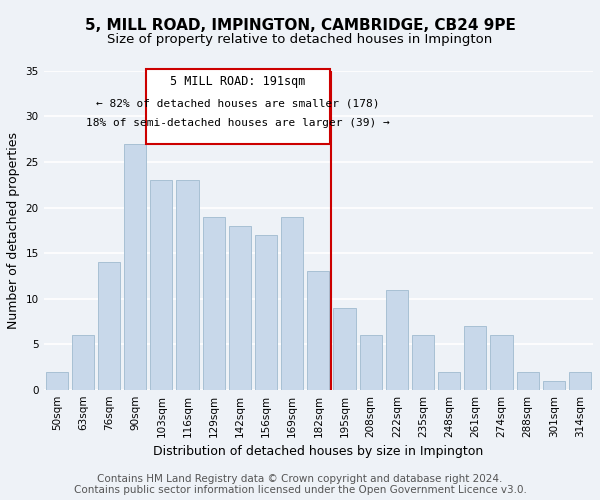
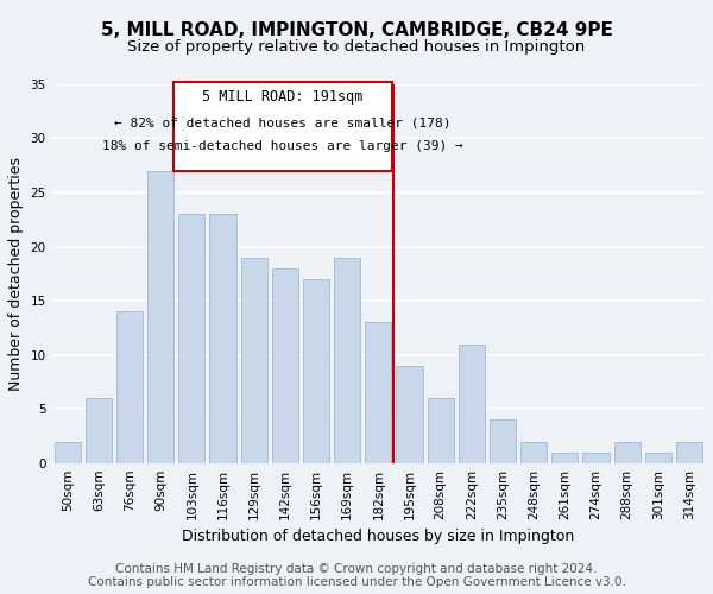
235sqm: 6 -> 4
261sqm: 7 -> 1
274sqm: 6 -> 1
